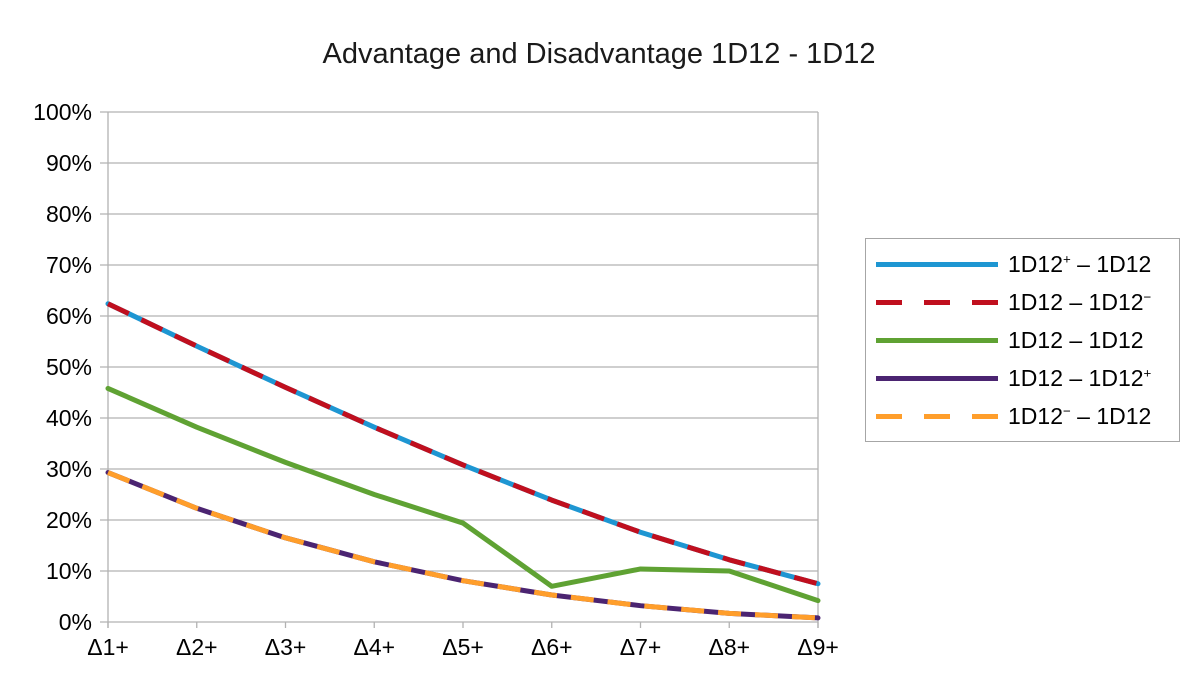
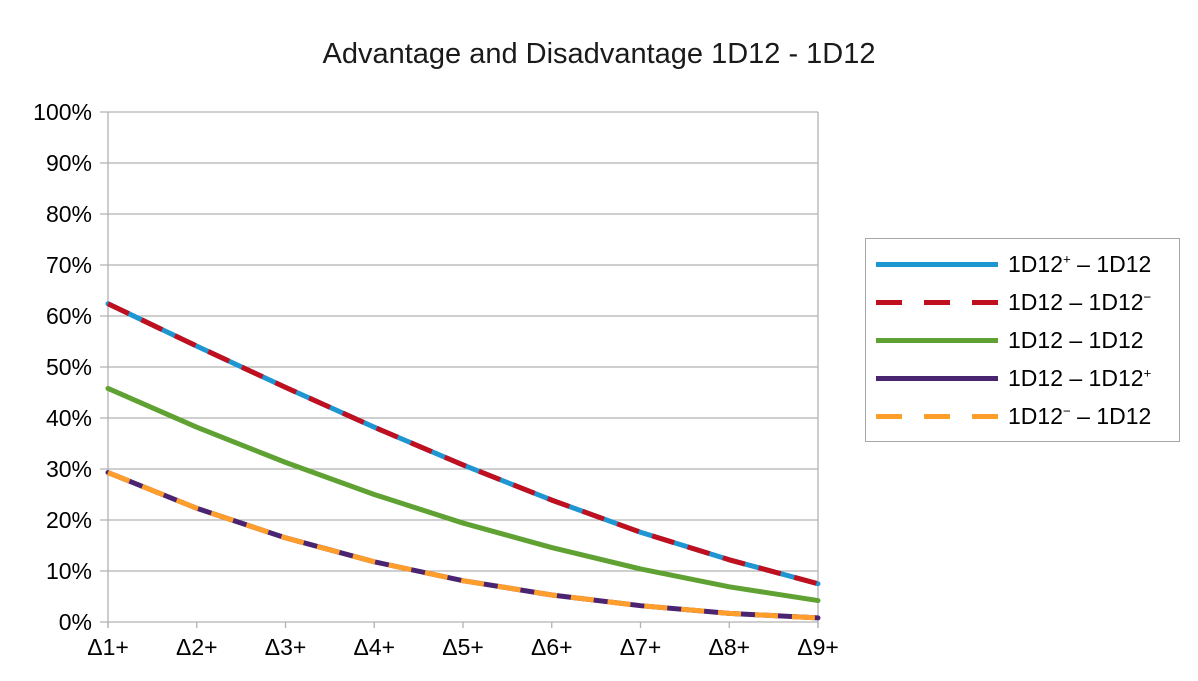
1D12 – 1D12/Δ6+: 7% -> 15%
1D12 – 1D12/Δ8+: 10% -> 7%
